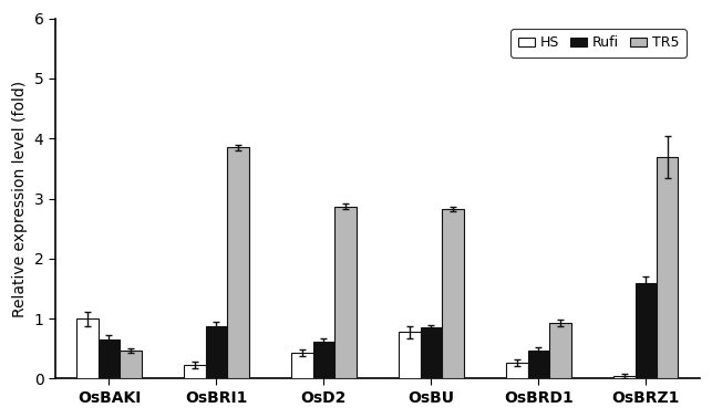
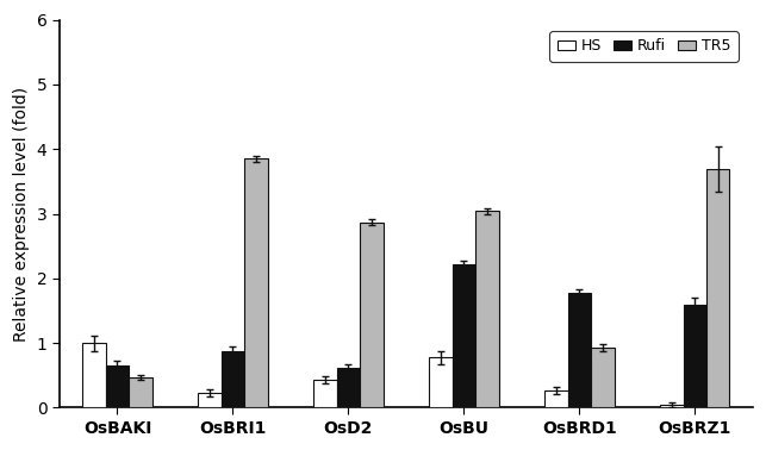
Rufi/OsBU: 0.85 -> 2.22
TR5/OsBU: 2.83 -> 3.04
Rufi/OsBRD1: 0.47 -> 1.78
